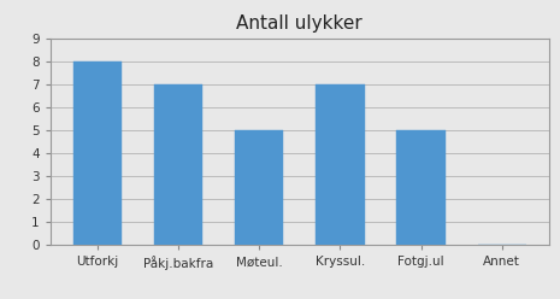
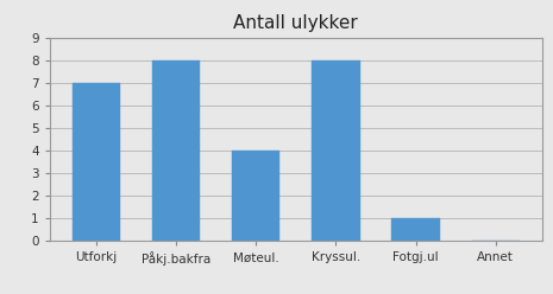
Utforkj: 8 -> 7
Påkj.bakfra: 7 -> 8
Møteul.: 5 -> 4
Kryssul.: 7 -> 8
Fotgj.ul: 5 -> 1
